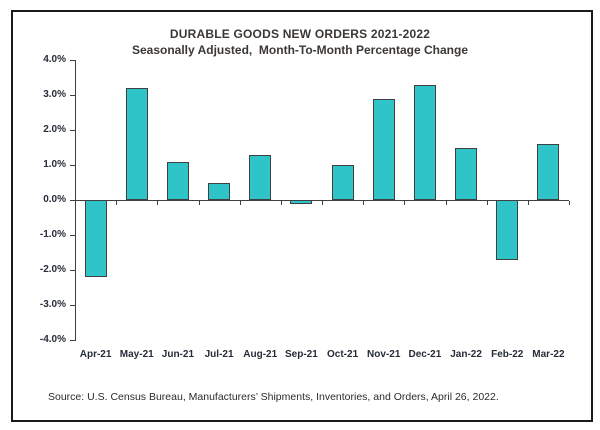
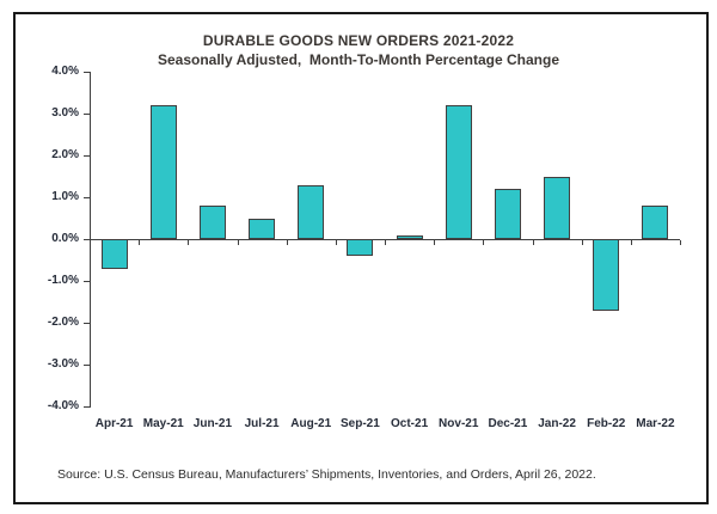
Apr-21: -2.2% -> -0.7%
Jun-21: 1.1% -> 0.8%
Sep-21: -0.1% -> -0.4%
Oct-21: 1.0% -> 0.1%
Nov-21: 2.9% -> 3.2%
Dec-21: 3.3% -> 1.2%
Mar-22: 1.6% -> 0.8%
